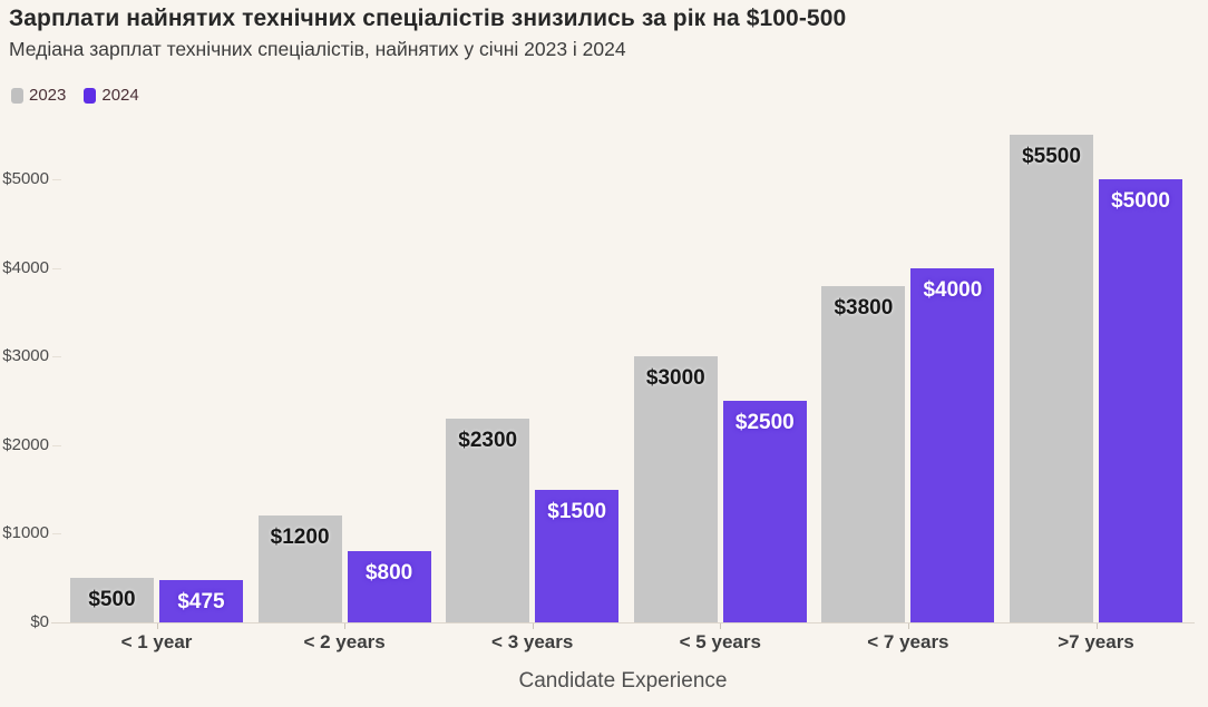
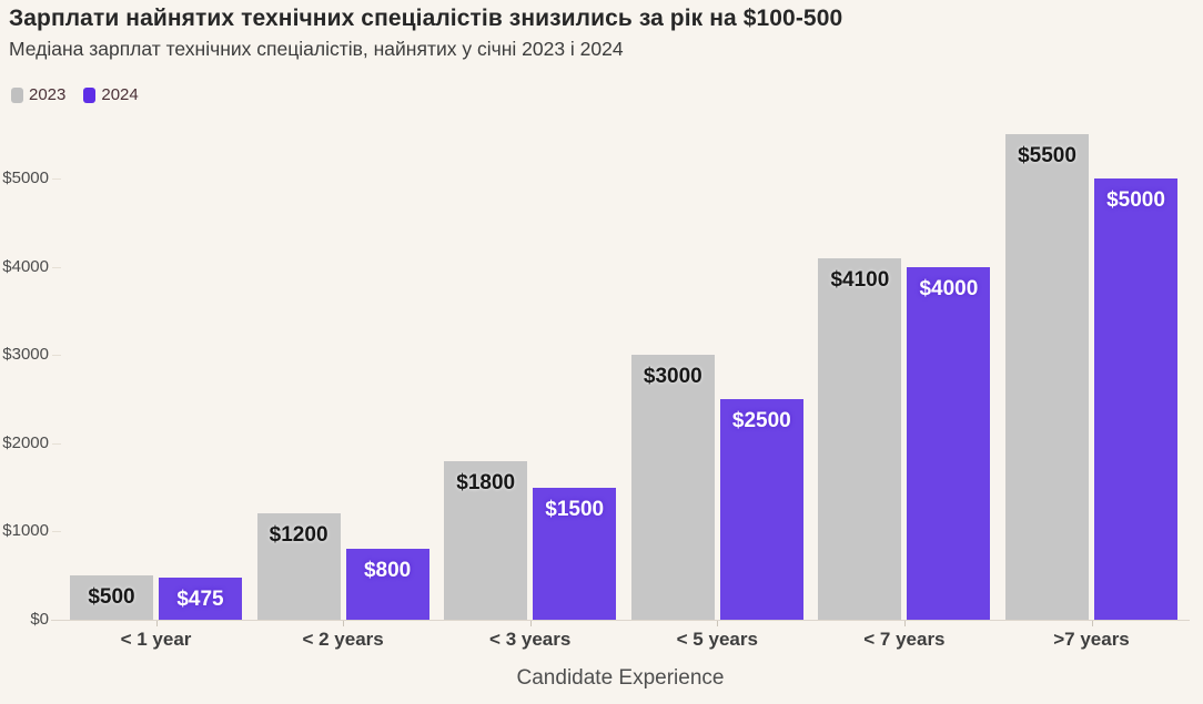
2023/< 3 years: $2300 -> $1800
2023/< 7 years: $3800 -> $4100
